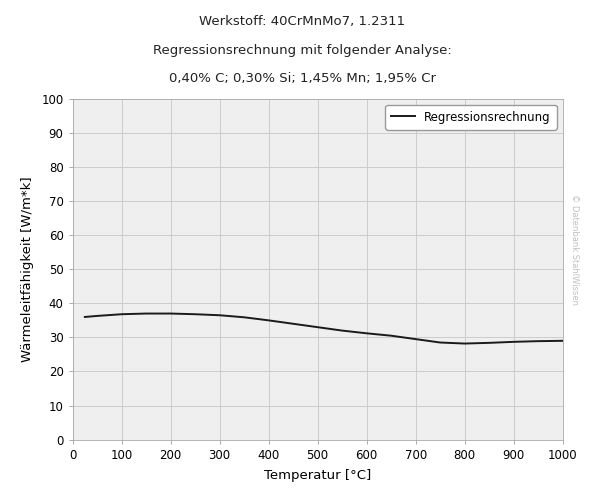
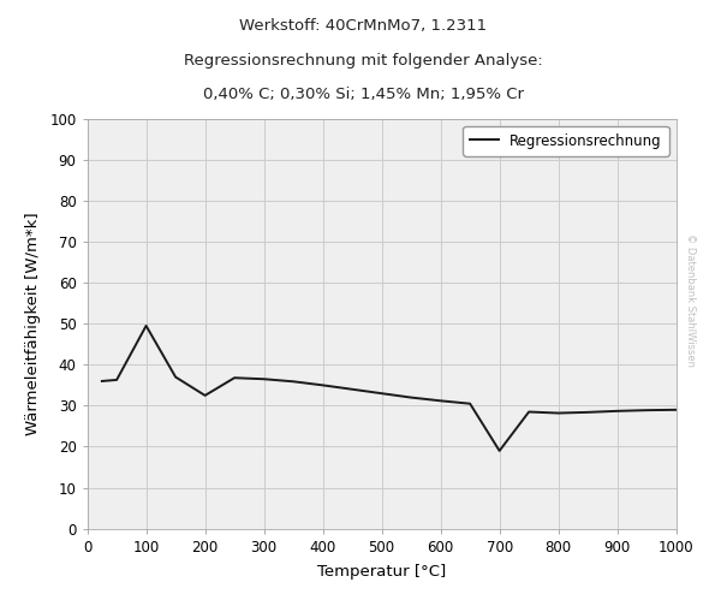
100: 36.8 -> 49.5
200: 37.0 -> 32.5
700: 29.5 -> 19.0
